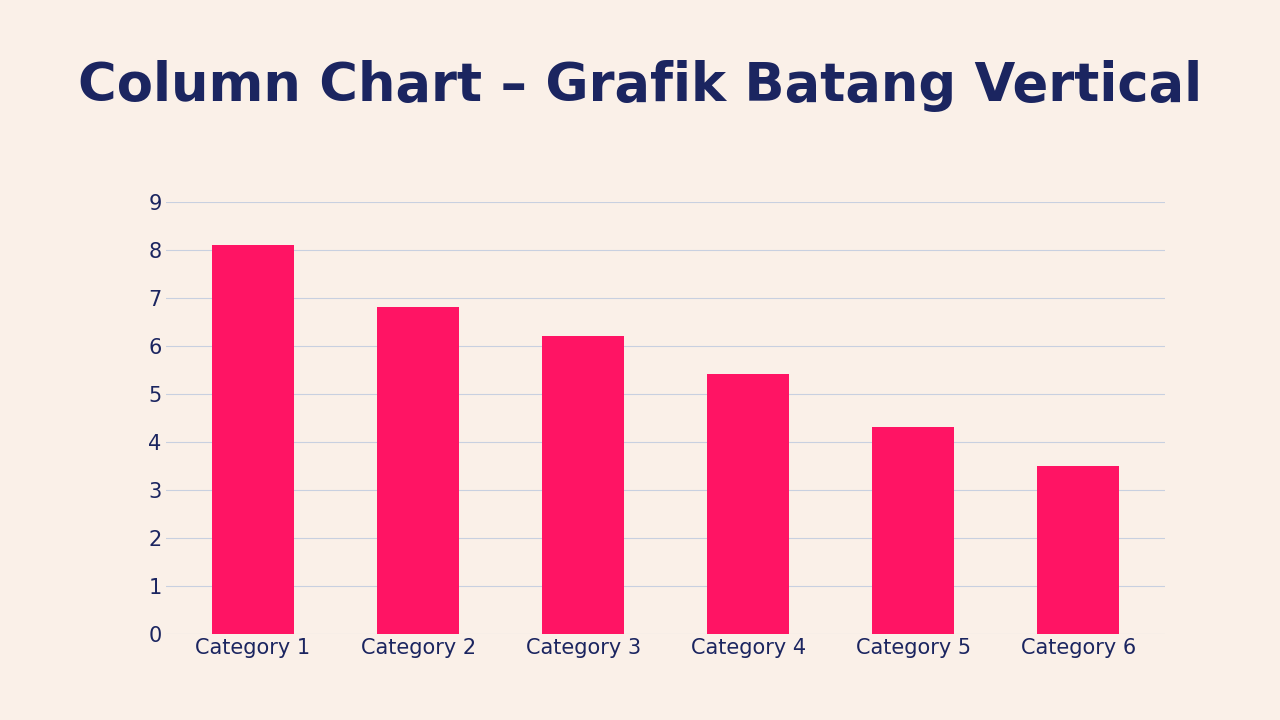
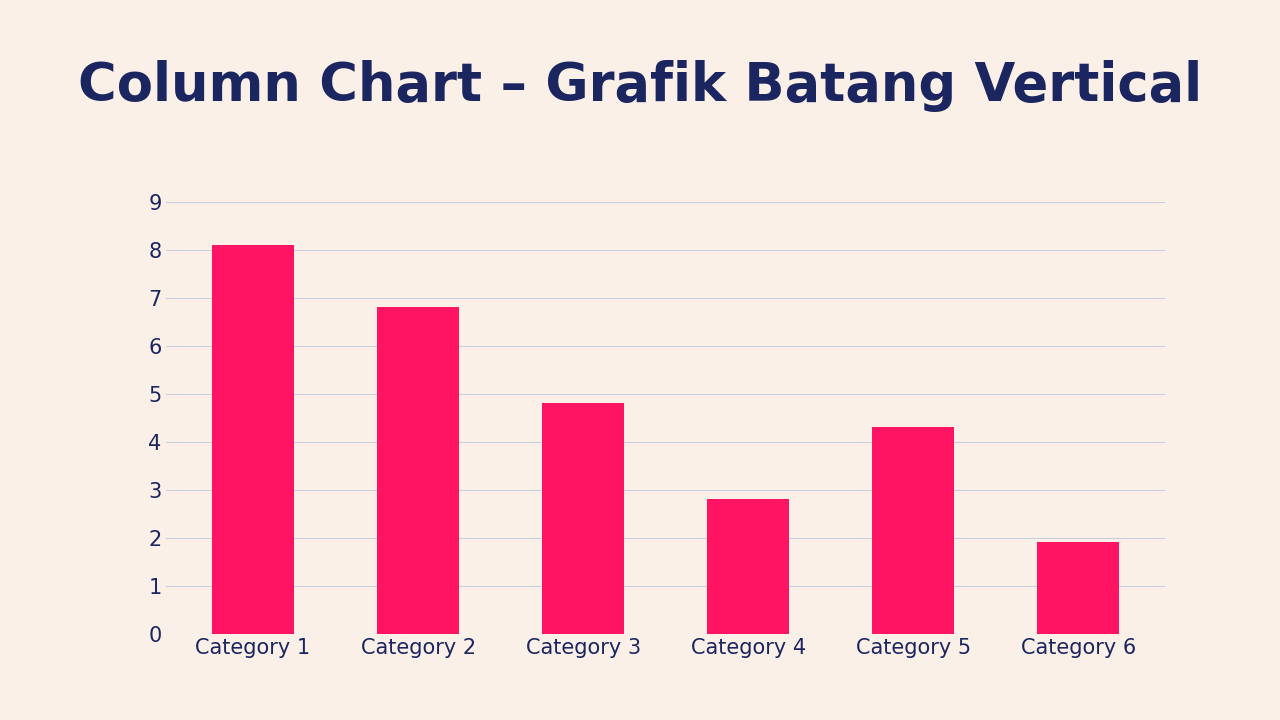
Category 3: 6.2 -> 4.8
Category 4: 5.4 -> 2.8
Category 6: 3.5 -> 1.9
